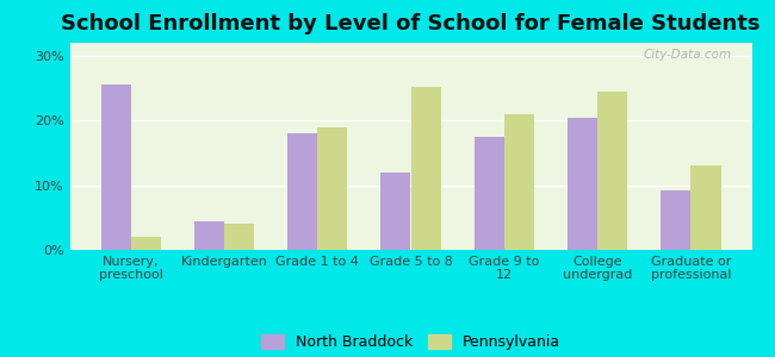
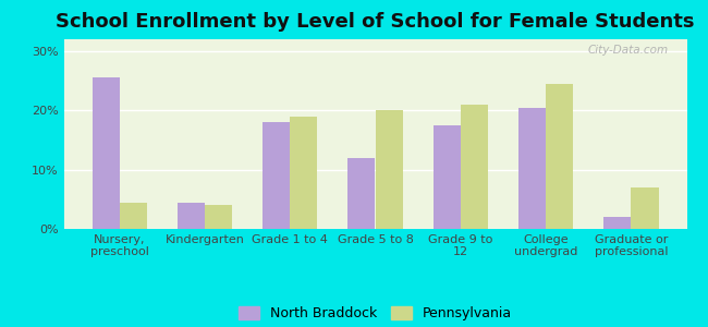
Pennsylvania/Nursery, preschool: 2.0% -> 4.5%
Pennsylvania/Grade 5 to 8: 25.2% -> 20.0%
North Braddock/Graduate or professional: 9.2% -> 2.0%
Pennsylvania/Graduate or professional: 13.0% -> 7.0%
